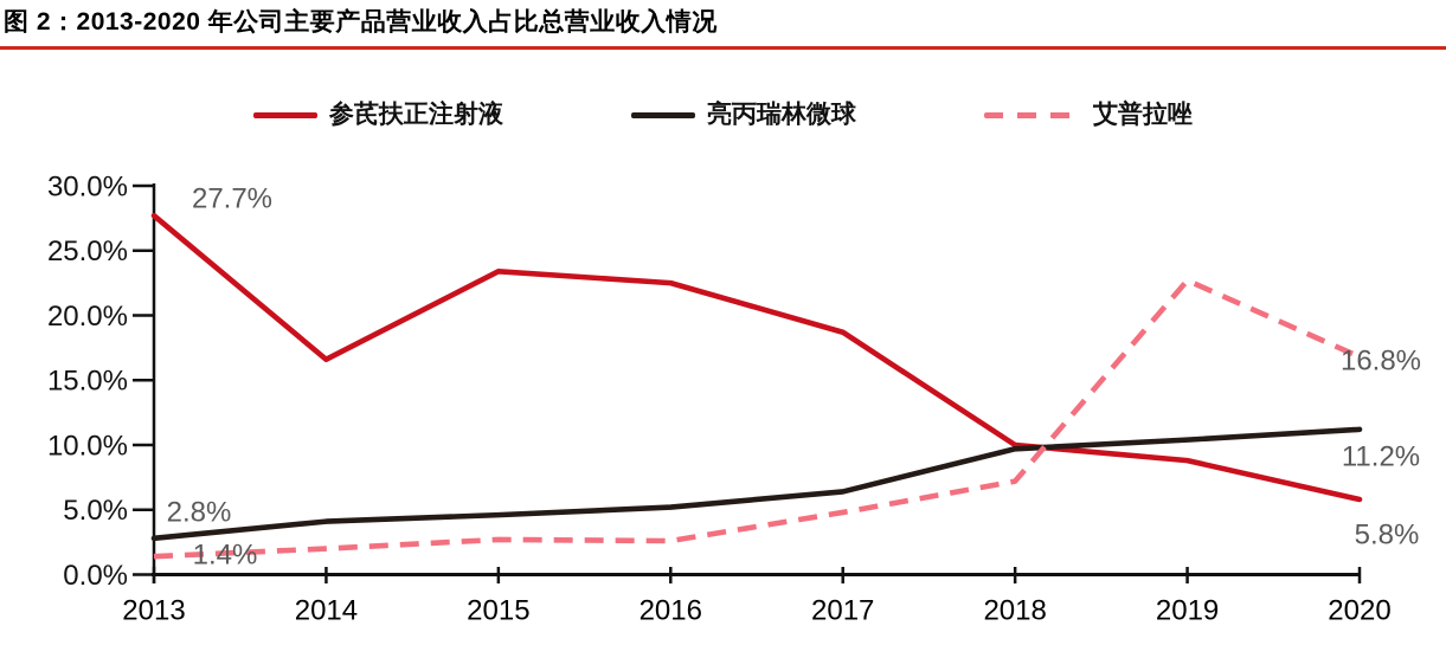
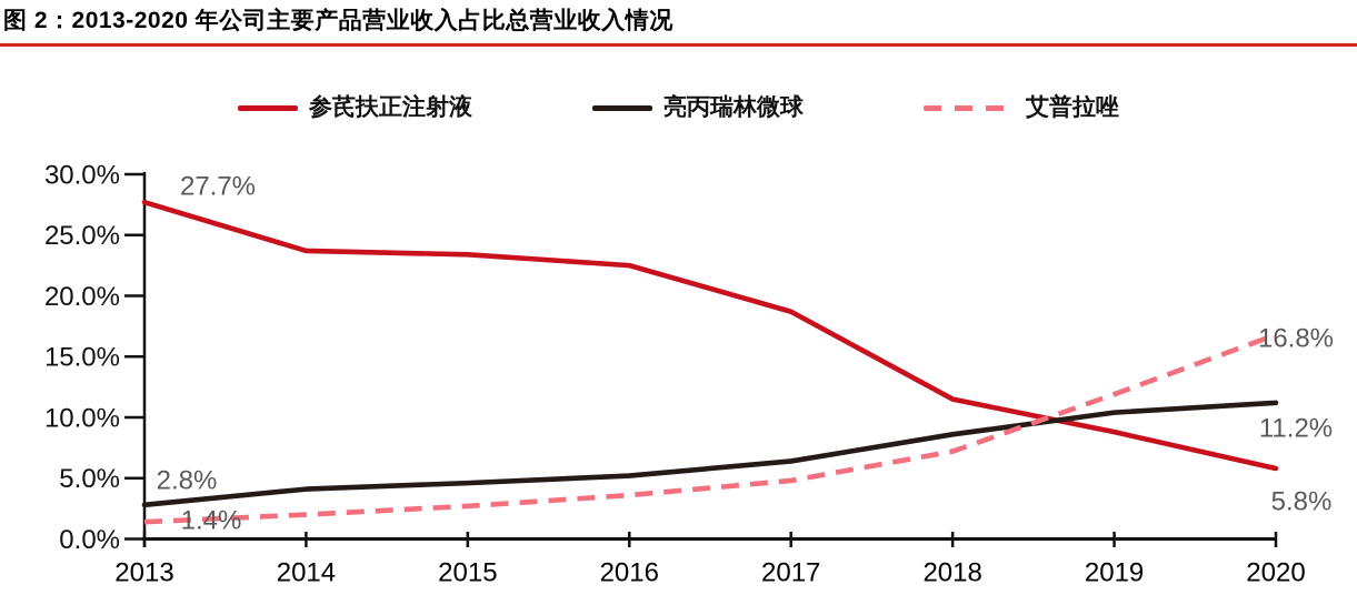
参芪扶正注射液/2014: 16.6% -> 23.7%
艾普拉唑/2016: 2.6% -> 3.6%
参芪扶正注射液/2018: 10.0% -> 11.5%
亮丙瑞林微球/2018: 9.7% -> 8.6%
艾普拉唑/2019: 22.7% -> 11.9%
